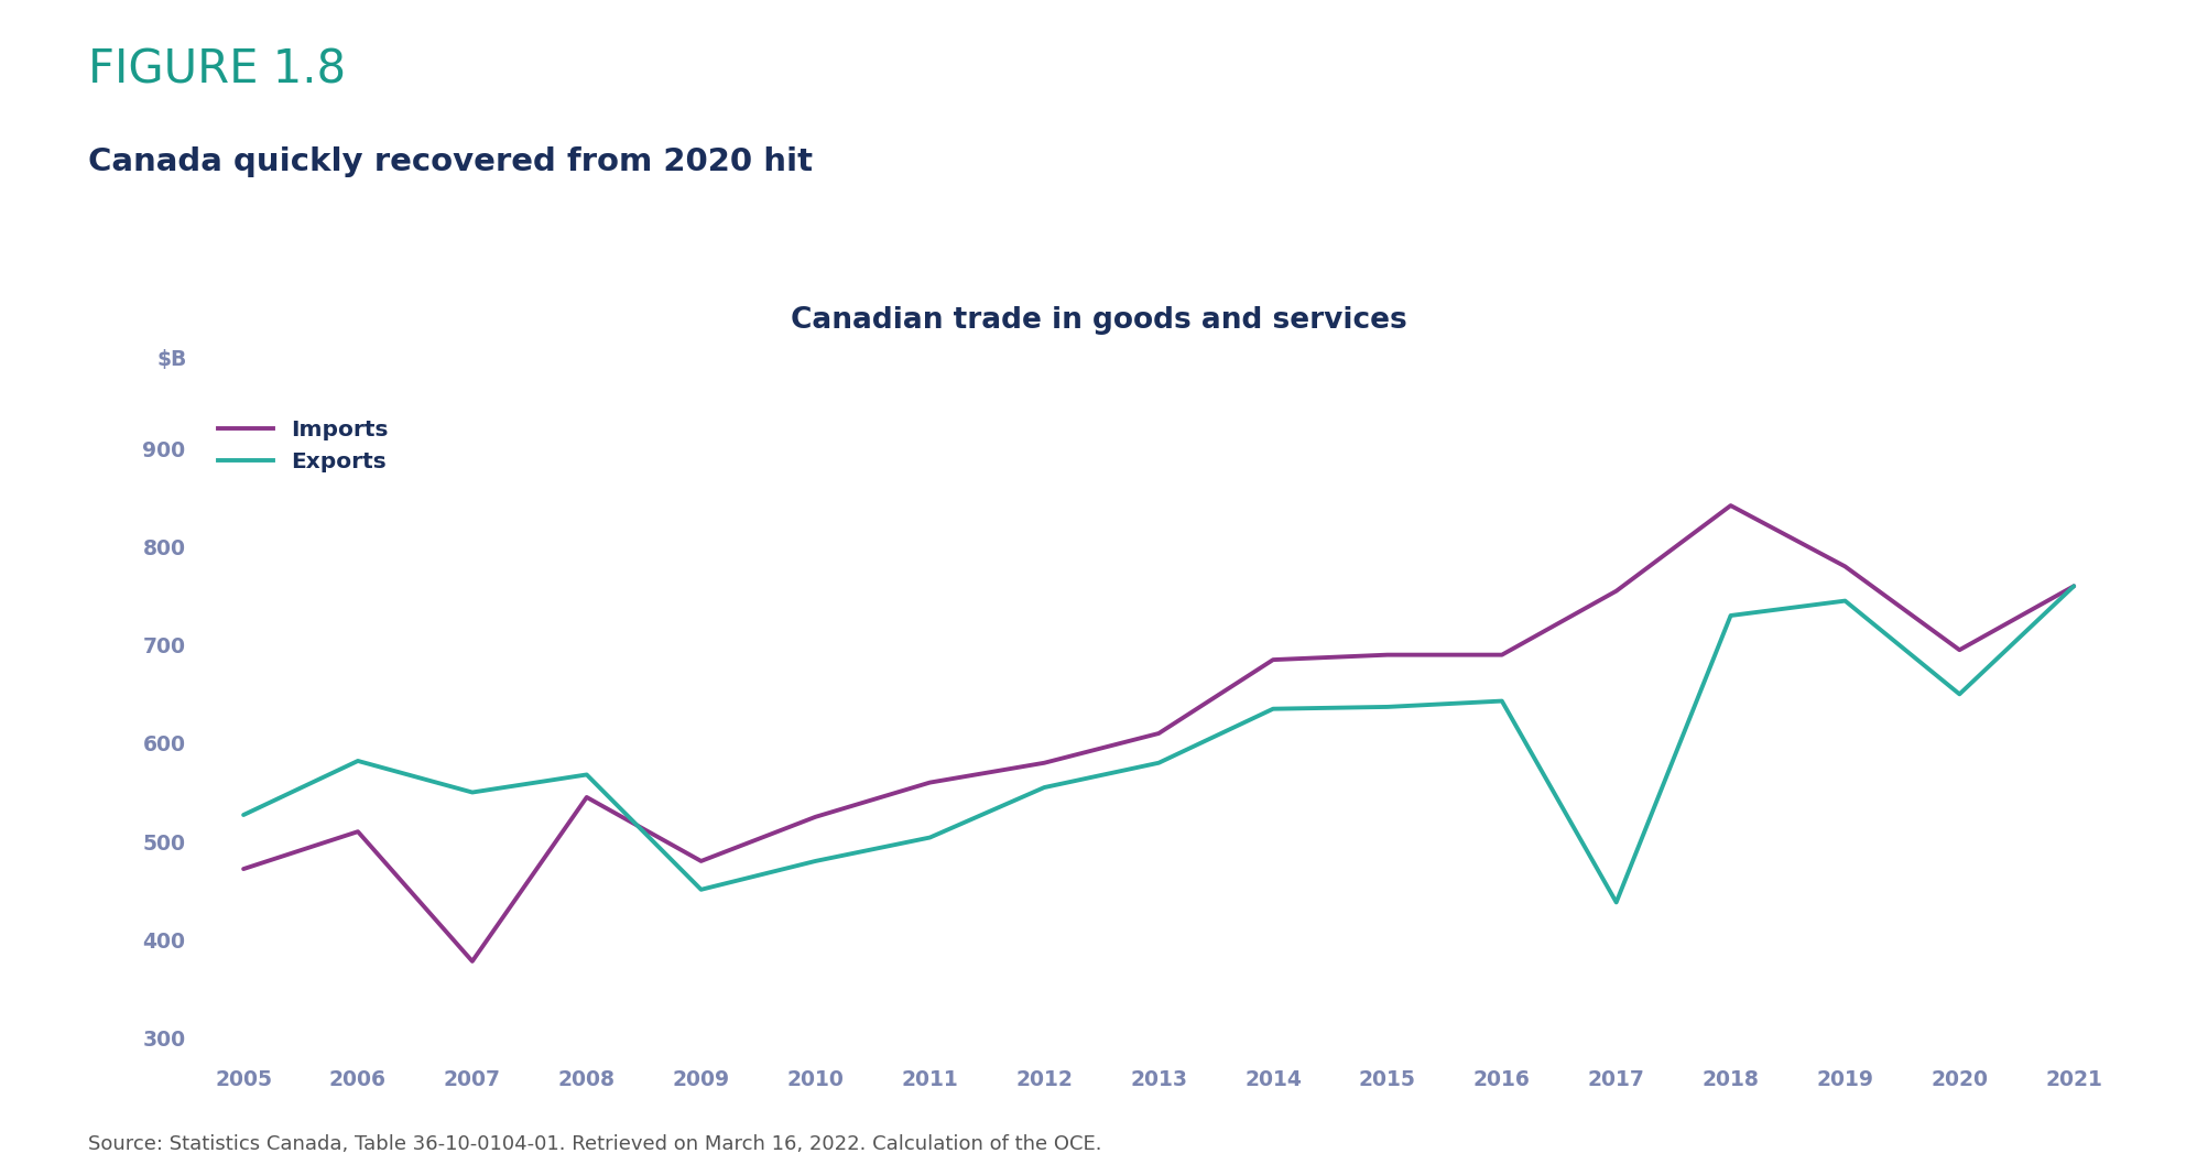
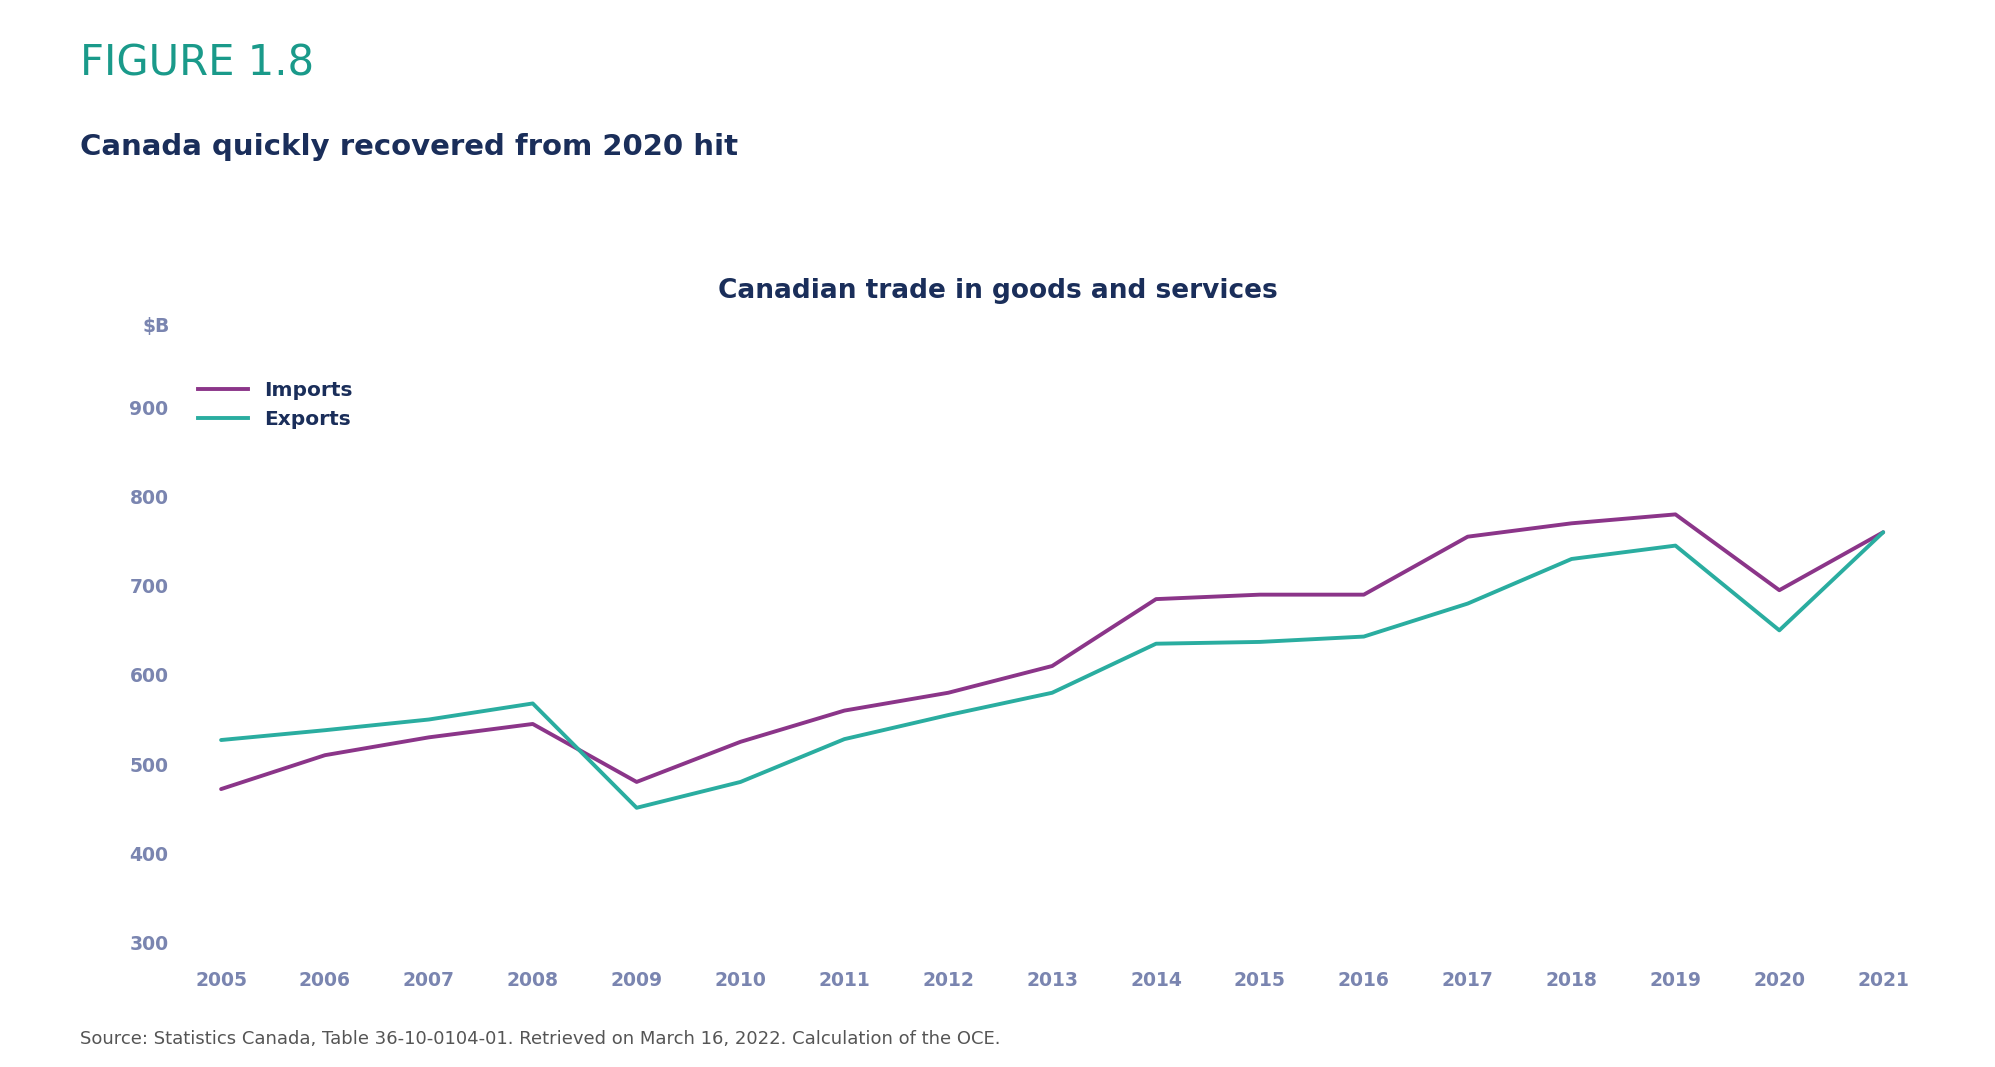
Exports/2006: 582 -> 538
Imports/2007: 378 -> 530
Exports/2011: 504 -> 528
Exports/2017: 438 -> 680
Imports/2018: 842 -> 770
